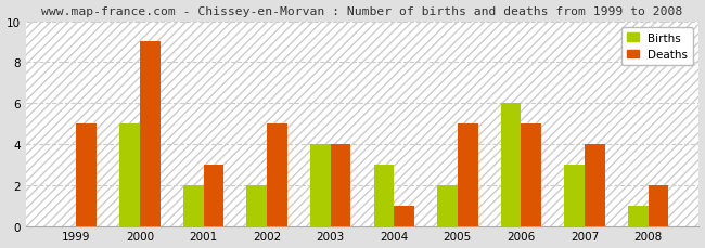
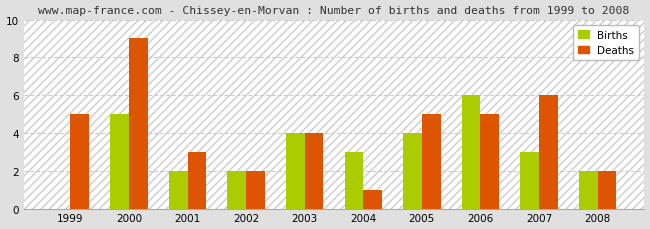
Deaths/2002: 5 -> 2
Births/2005: 2 -> 4
Deaths/2007: 4 -> 6
Births/2008: 1 -> 2
